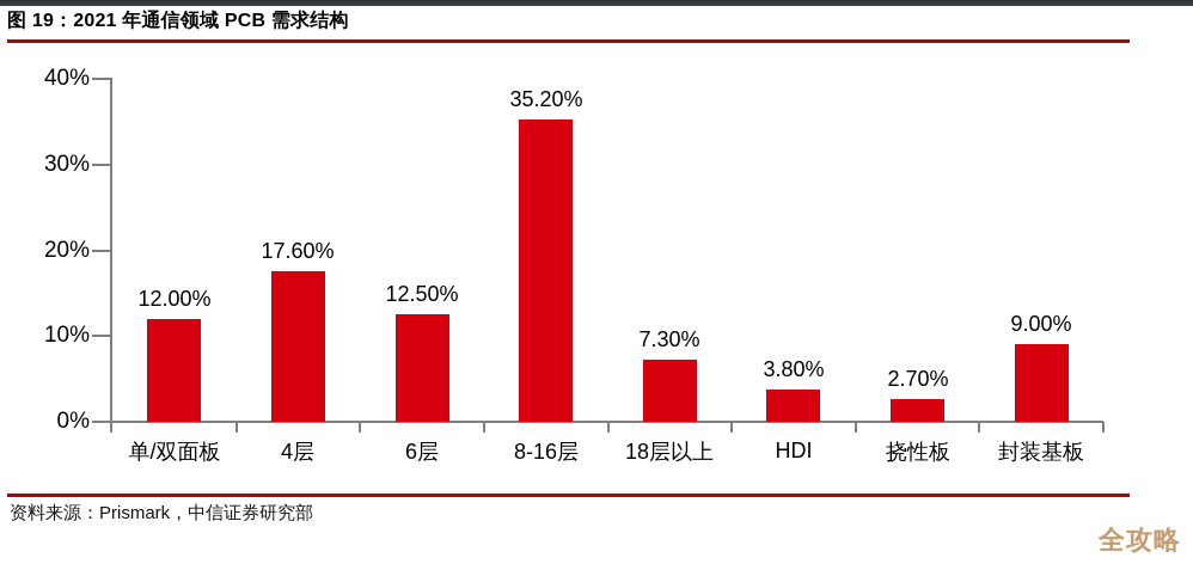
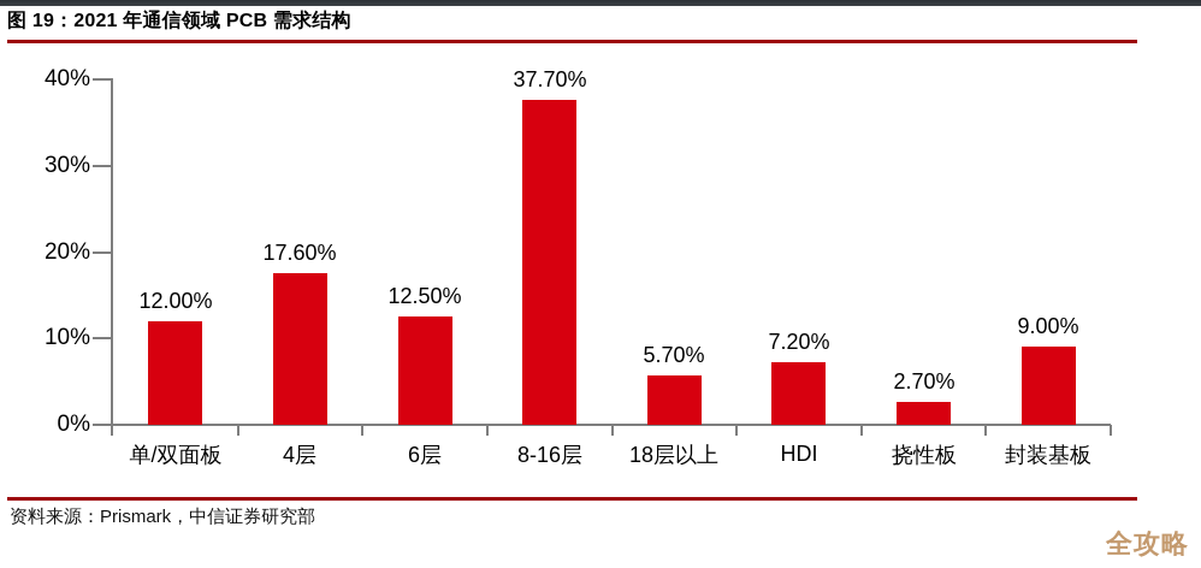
8-16层: 35.20% -> 37.70%
18层以上: 7.30% -> 5.70%
HDI: 3.80% -> 7.20%
